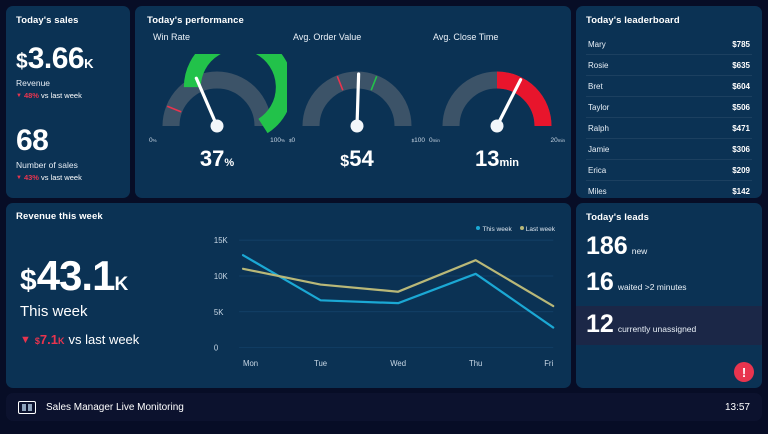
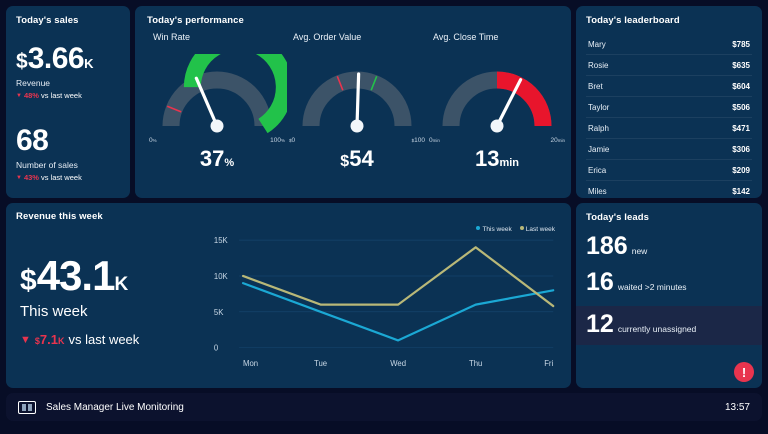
This week/Mon: 13K -> 9K
Last week/Mon: 11K -> 10K
This week/Tue: 7K -> 5K
Last week/Tue: 9K -> 6K
This week/Wed: 6K -> 1K
Last week/Wed: 8K -> 6K
This week/Thu: 10K -> 6K
Last week/Thu: 12K -> 14K
This week/Fri: 3K -> 8K
